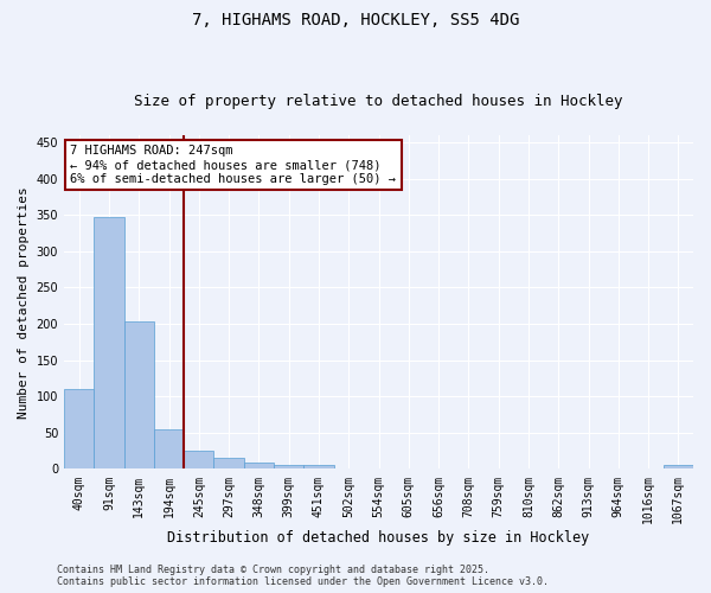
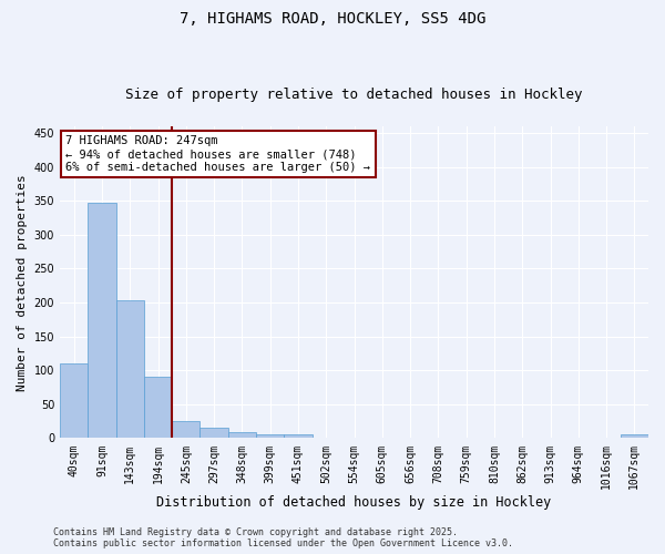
194sqm: 54 -> 90
